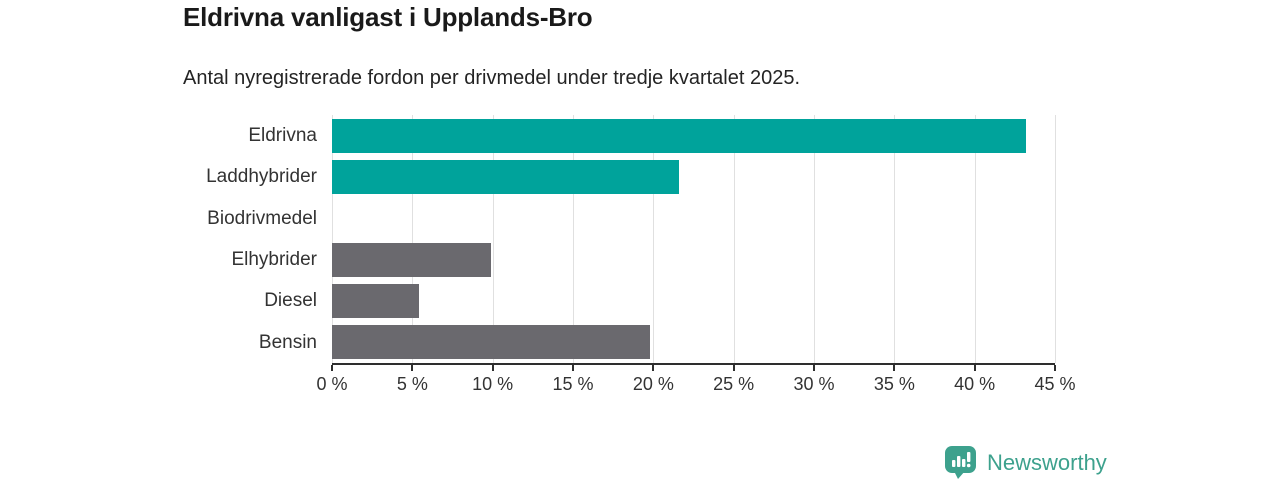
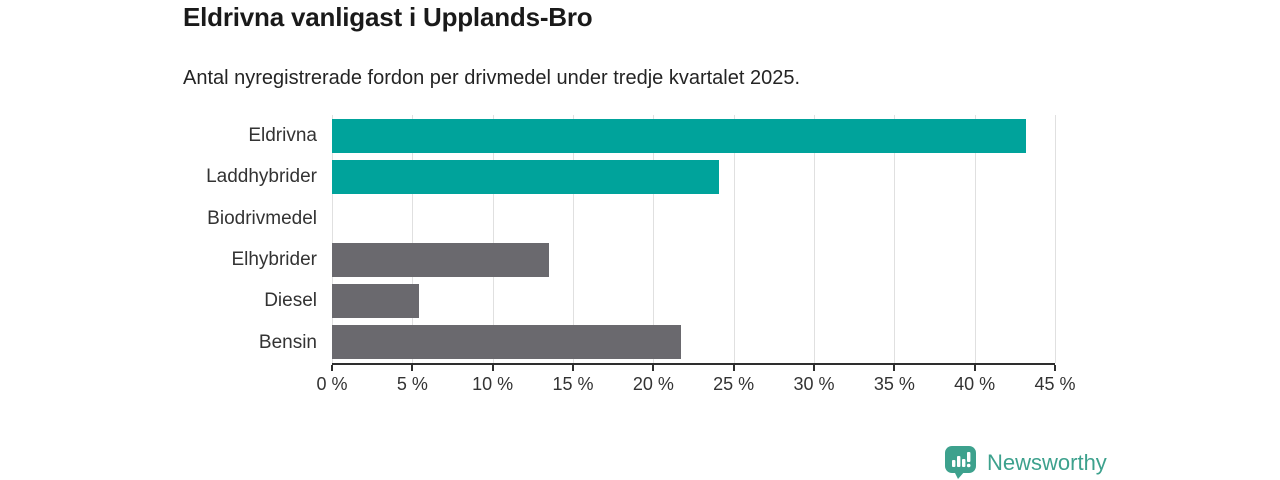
Laddhybrider: 21.6% -> 24.1%
Elhybrider: 9.9% -> 13.5%
Bensin: 19.8% -> 21.7%
